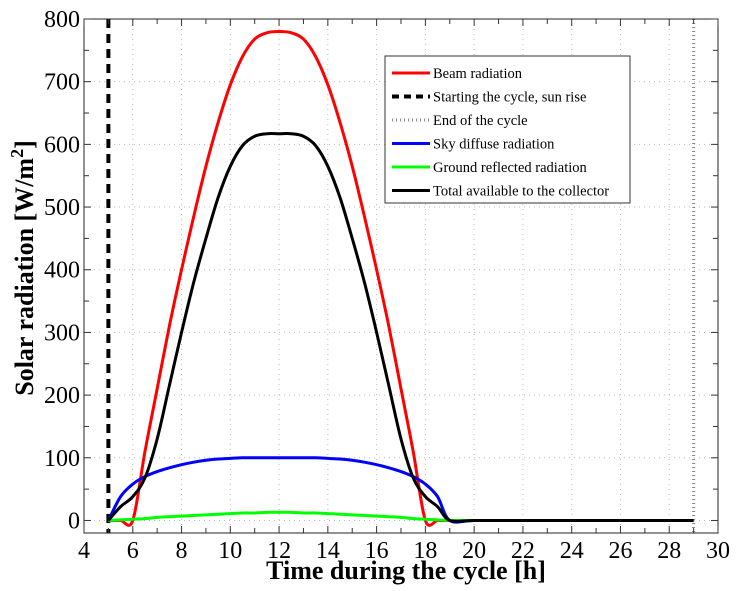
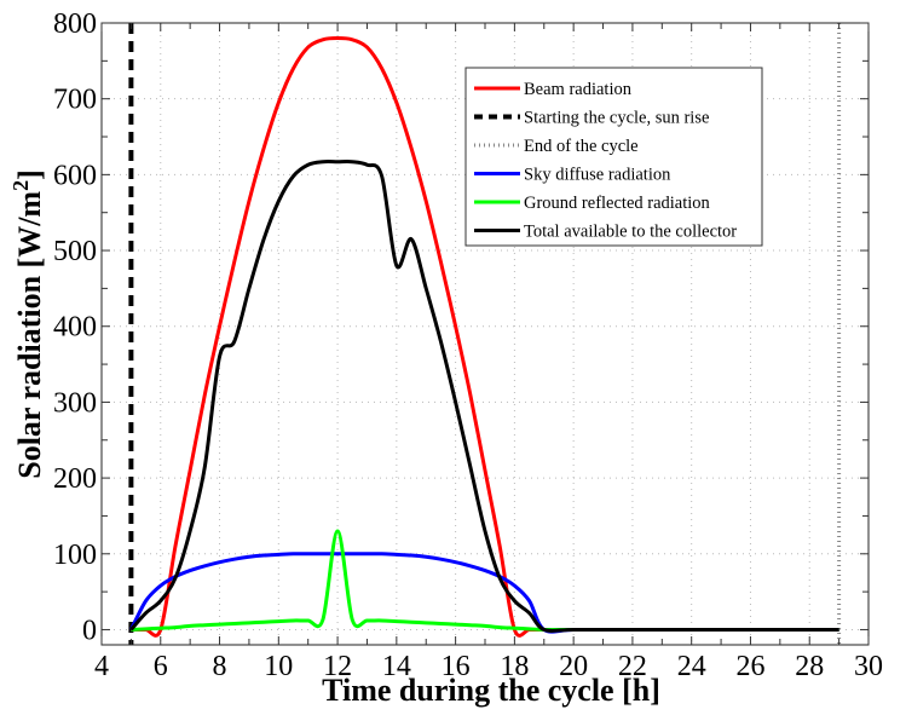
Total available to the collector/8: 300 -> 360
Ground reflected radiation/12: 10 -> 130
Total available to the collector/14: 560 -> 480
